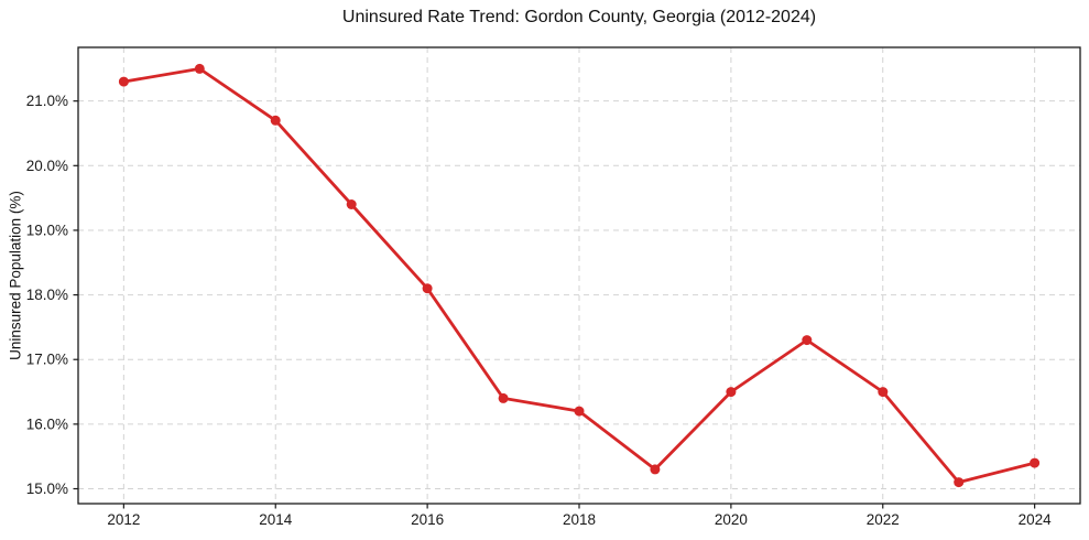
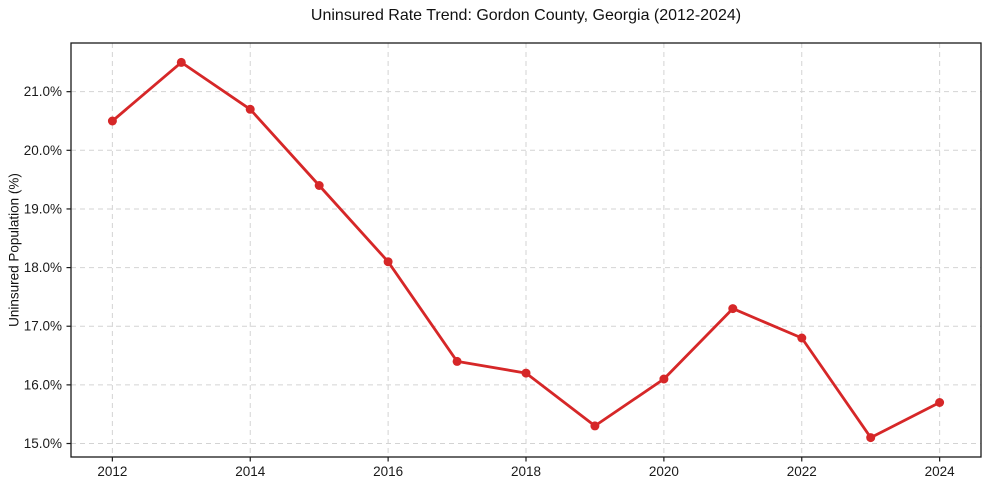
2012: 21.3% -> 20.5%
2020: 16.5% -> 16.1%
2022: 16.5% -> 16.8%
2024: 15.4% -> 15.7%
